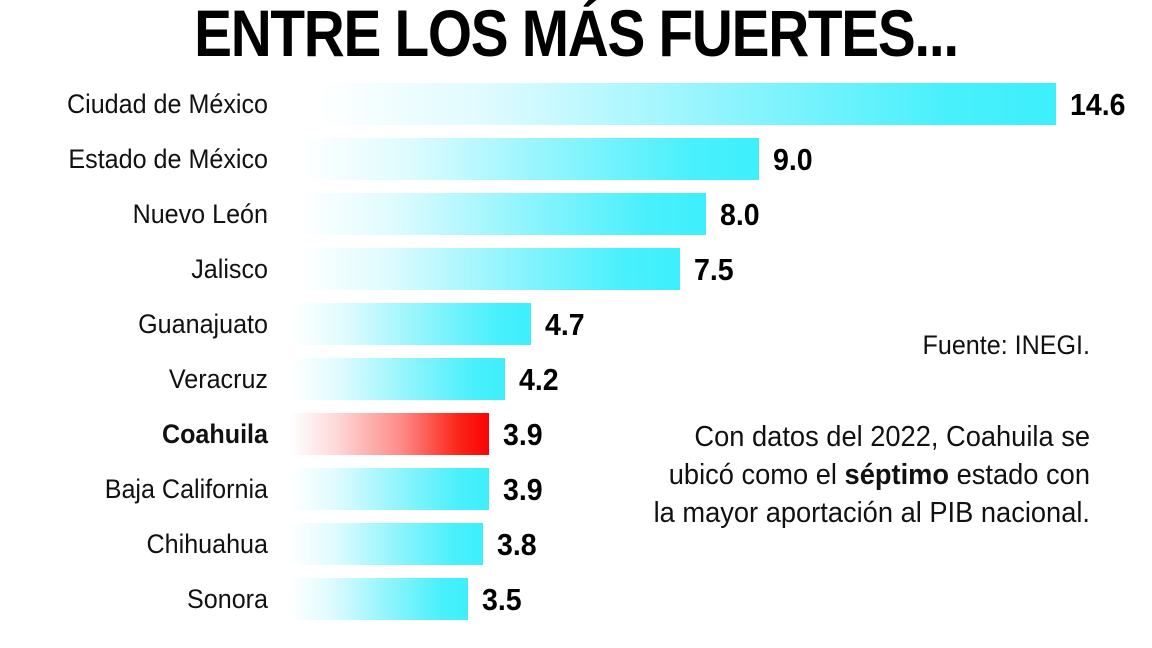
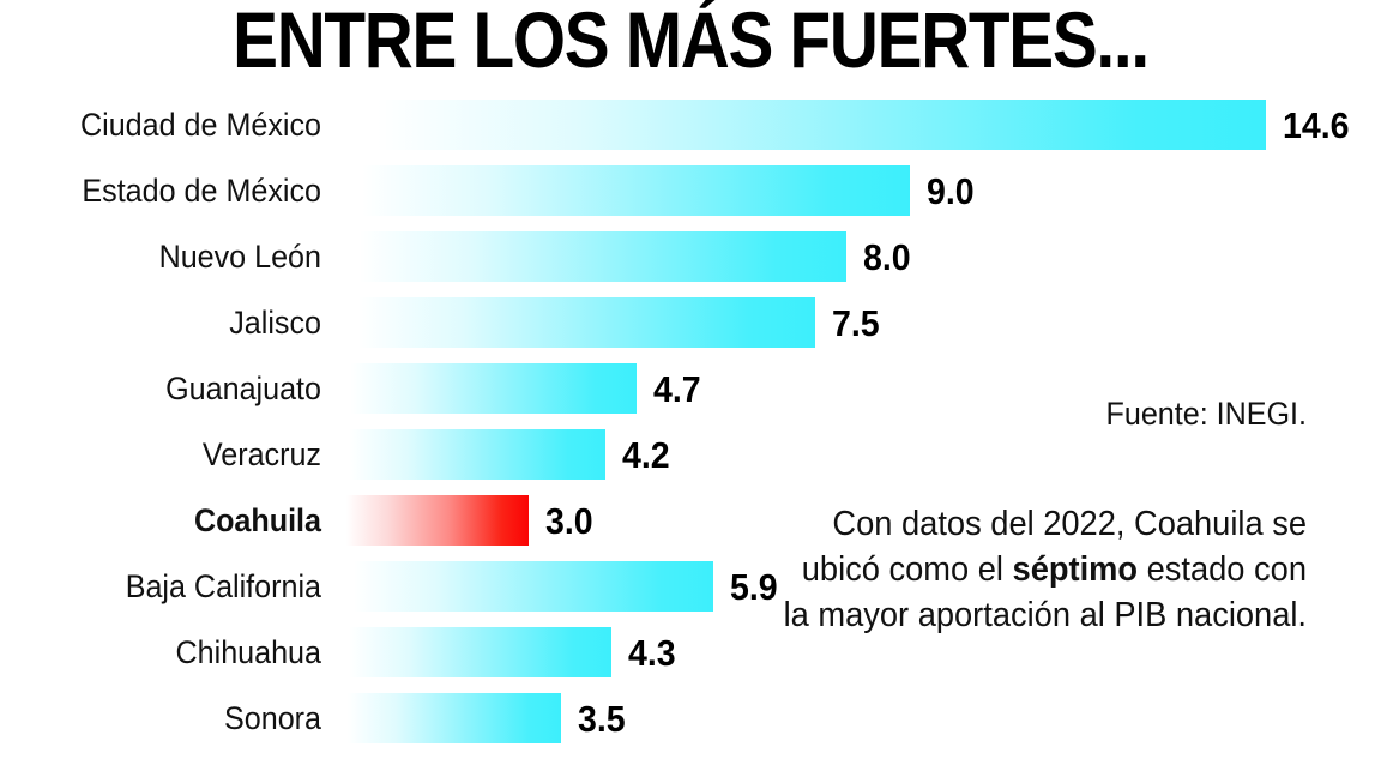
Coahuila: 3.9 -> 3.0
Baja California: 3.9 -> 5.9
Chihuahua: 3.8 -> 4.3
